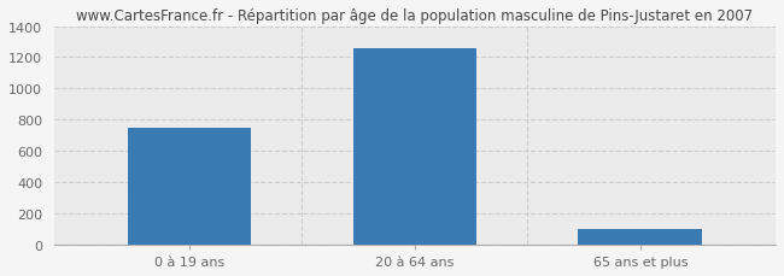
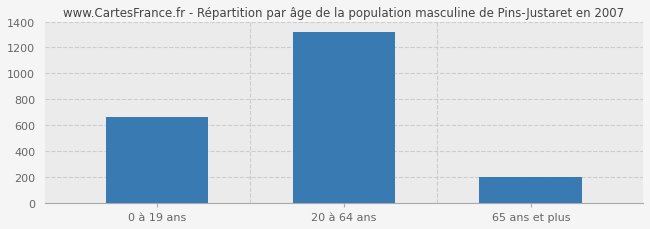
0 à 19 ans: 750 -> 660
20 à 64 ans: 1260 -> 1320
65 ans et plus: 100 -> 200
